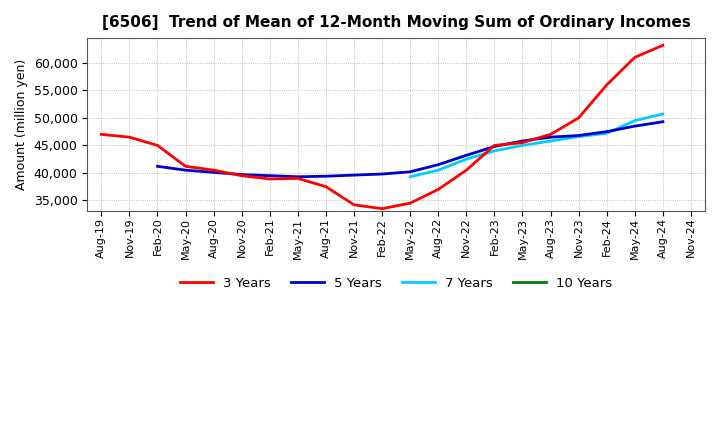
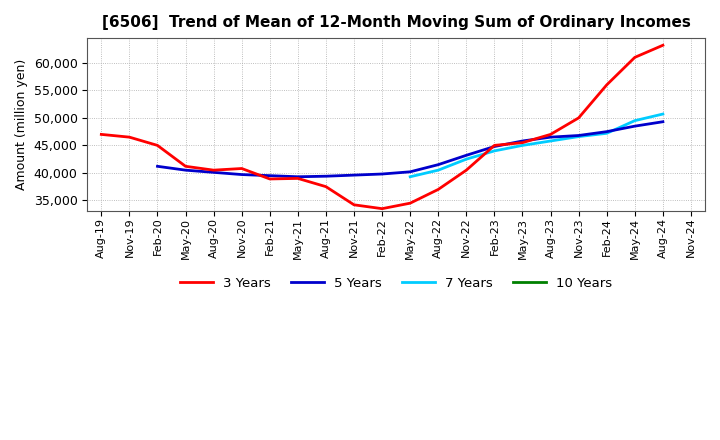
3 Years/Nov-20: 39,500 -> 40,800
